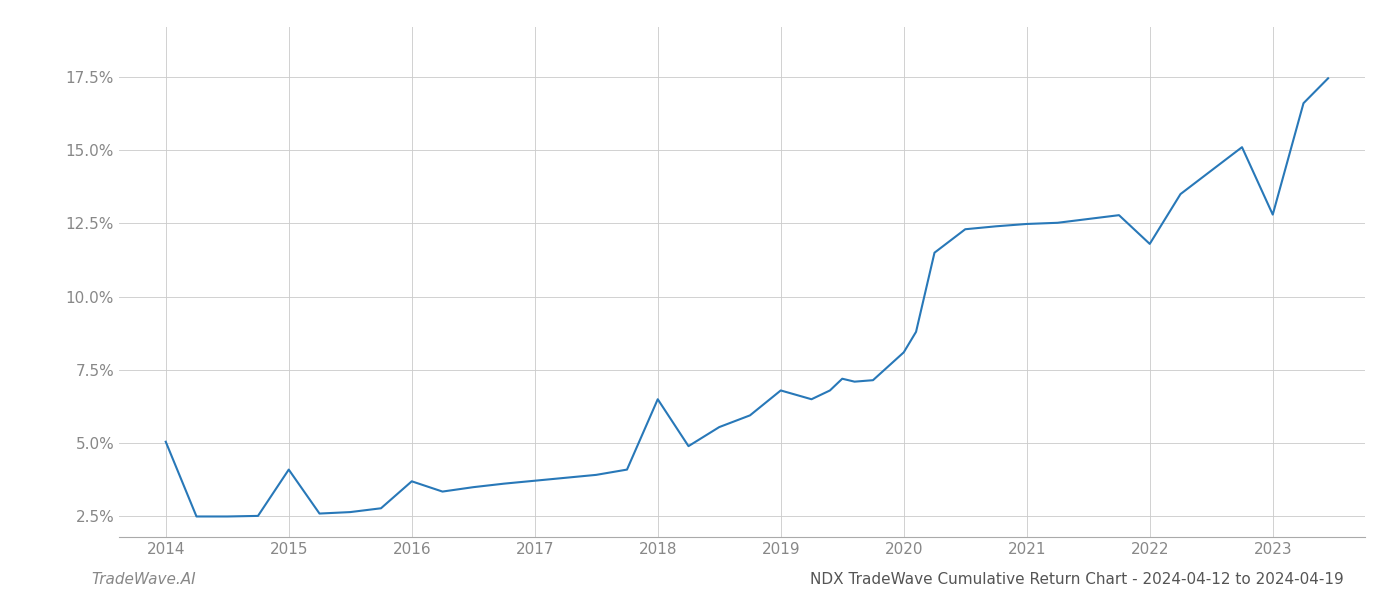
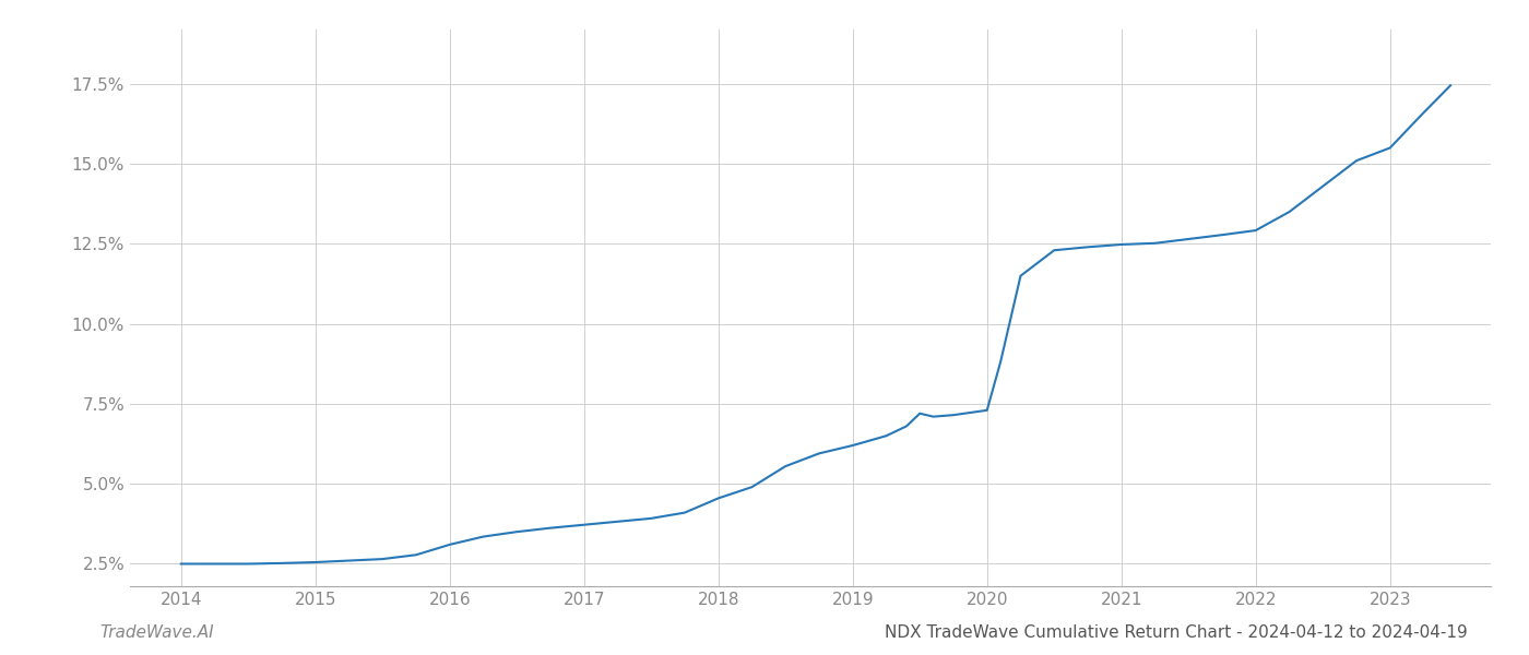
2014: 5.05% -> 2.50%
2015: 4.10% -> 2.55%
2016: 3.70% -> 3.10%
2018: 6.50% -> 4.55%
2019: 6.80% -> 6.20%
2020: 8.10% -> 7.30%
2022: 11.80% -> 12.92%
2023: 12.80% -> 15.50%
